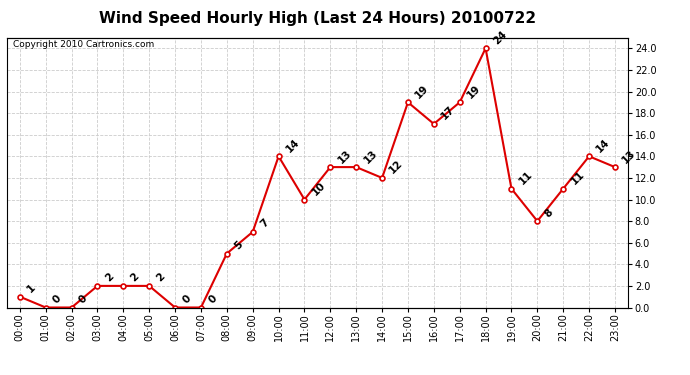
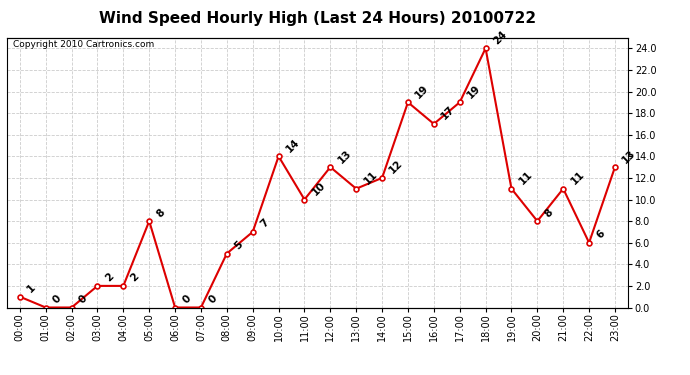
05:00: 2 -> 8
13:00: 13 -> 11
22:00: 14 -> 6
